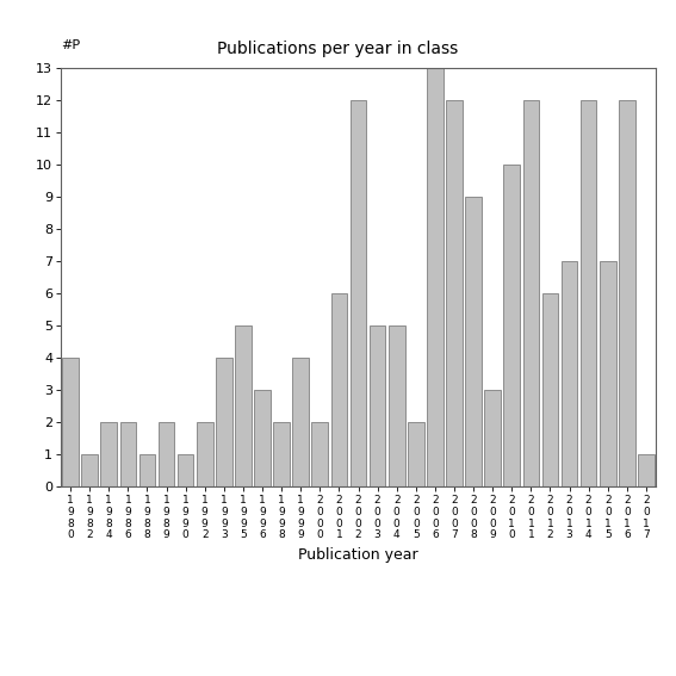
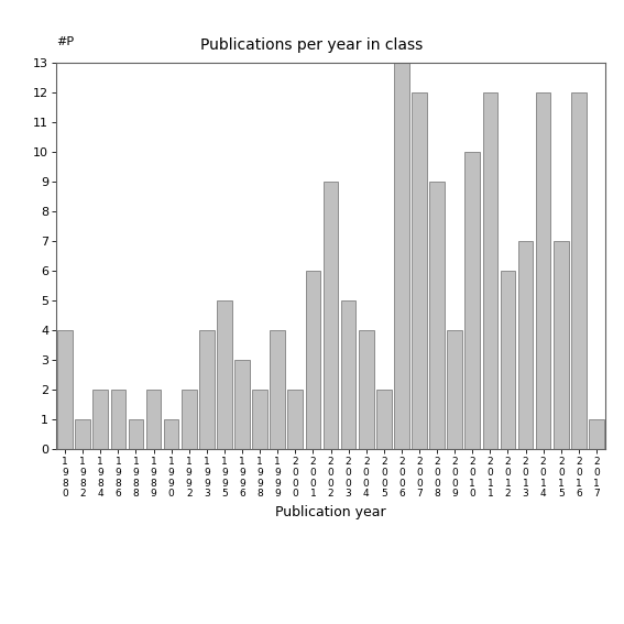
2 0 0 2: 12 -> 9
2 0 0 4: 5 -> 4
2 0 0 9: 3 -> 4
